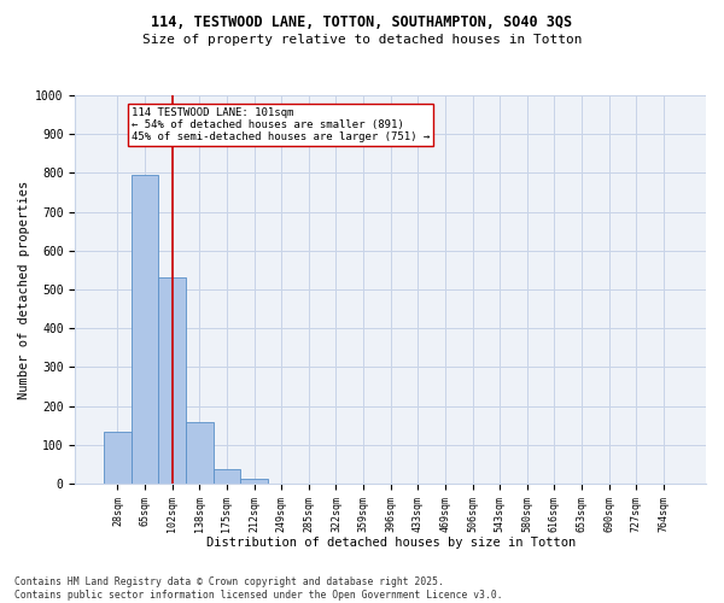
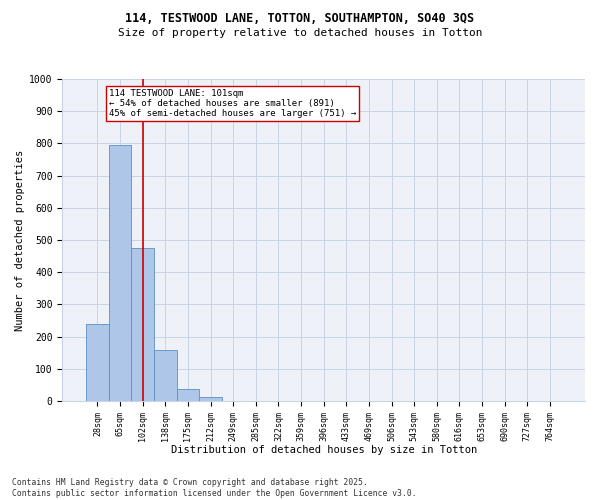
28sqm: 135 -> 240
102sqm: 530 -> 475
